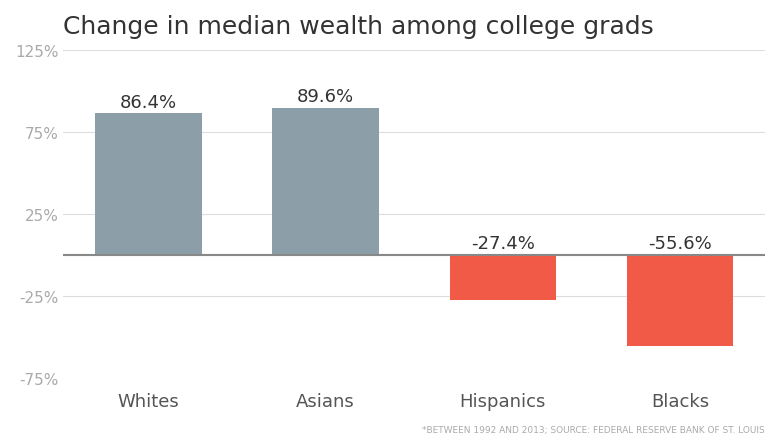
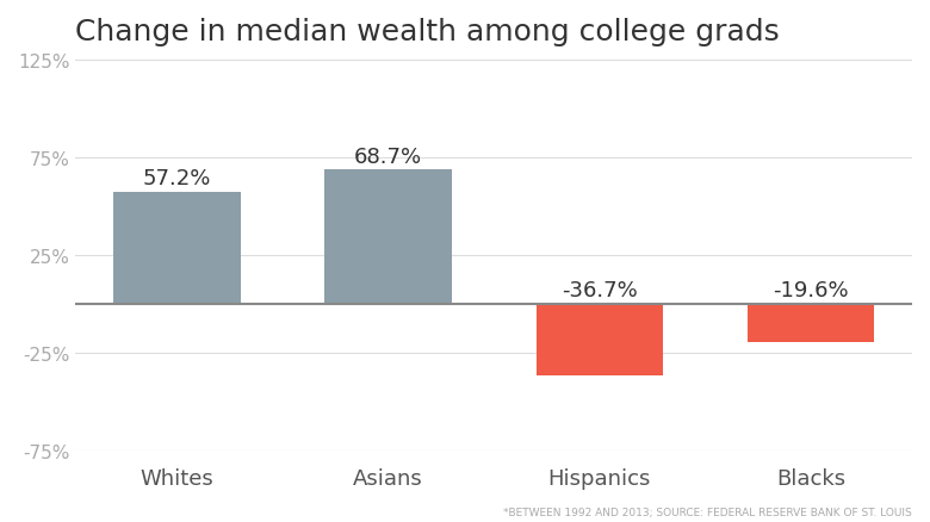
Whites: 86.4% -> 57.2%
Asians: 89.6% -> 68.7%
Hispanics: -27.4% -> -36.7%
Blacks: -55.6% -> -19.6%
